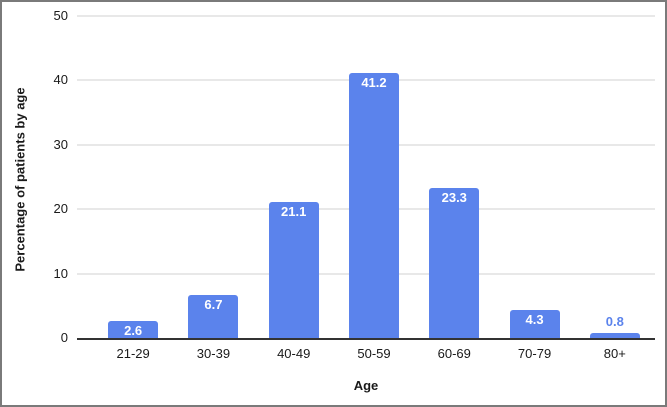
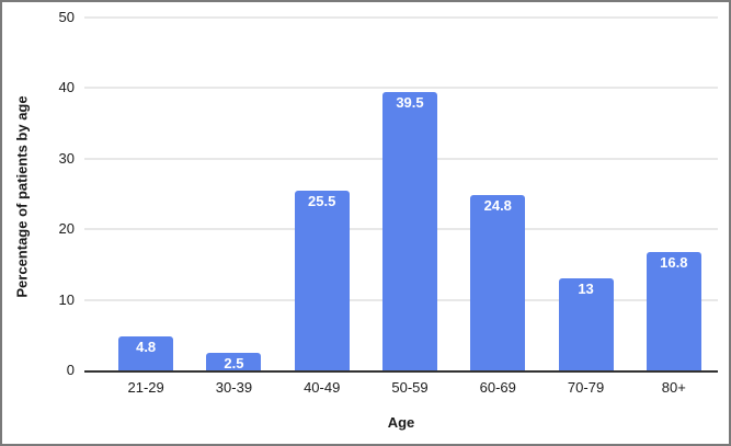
21-29: 2.6 -> 4.8
30-39: 6.7 -> 2.5
40-49: 21.1 -> 25.5
50-59: 41.2 -> 39.5
60-69: 23.3 -> 24.8
70-79: 4.3 -> 13
80+: 0.8 -> 16.8
